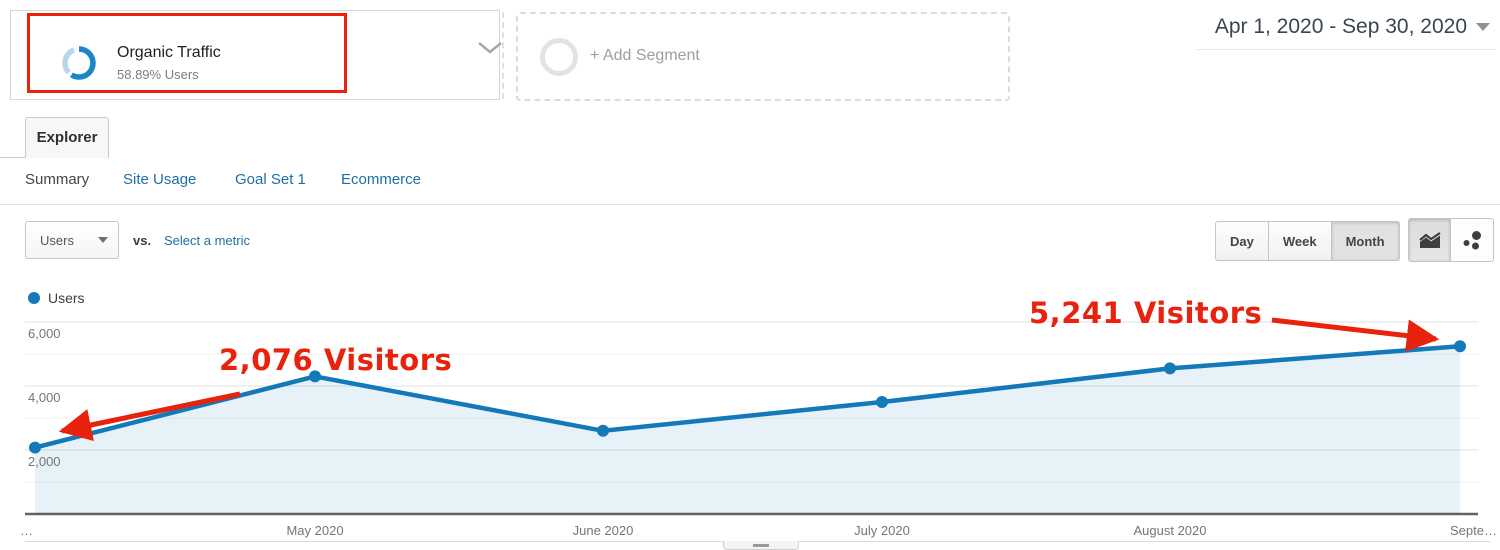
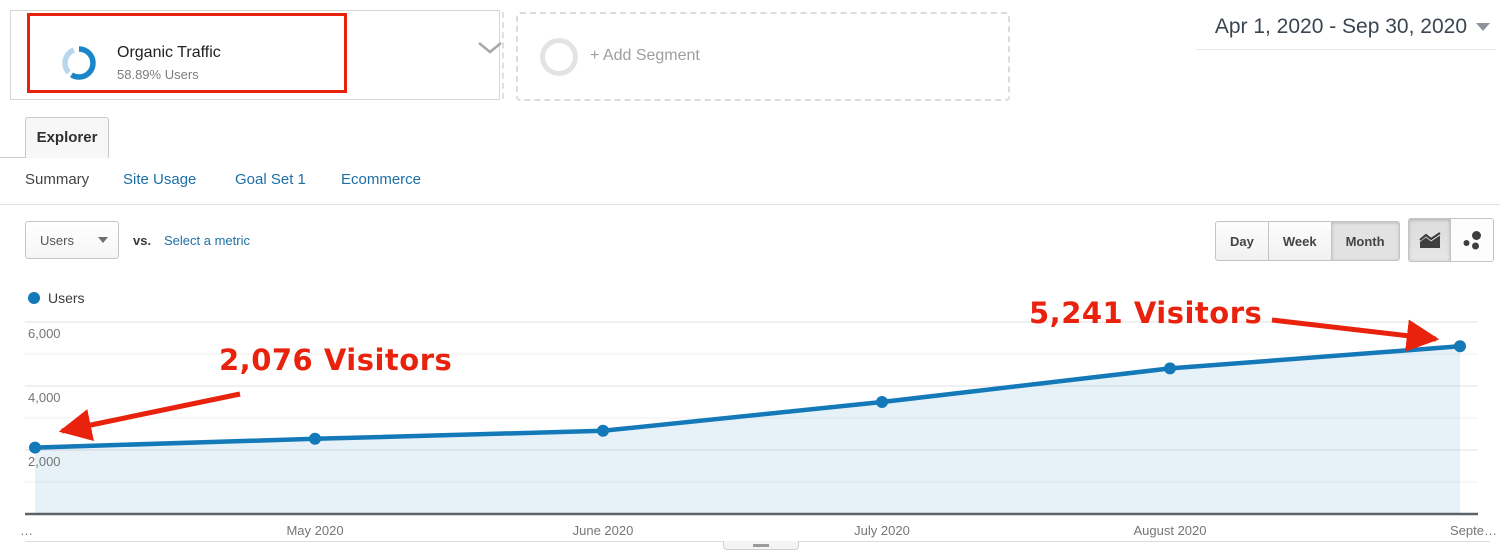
May 2020: 4300 -> 2400
